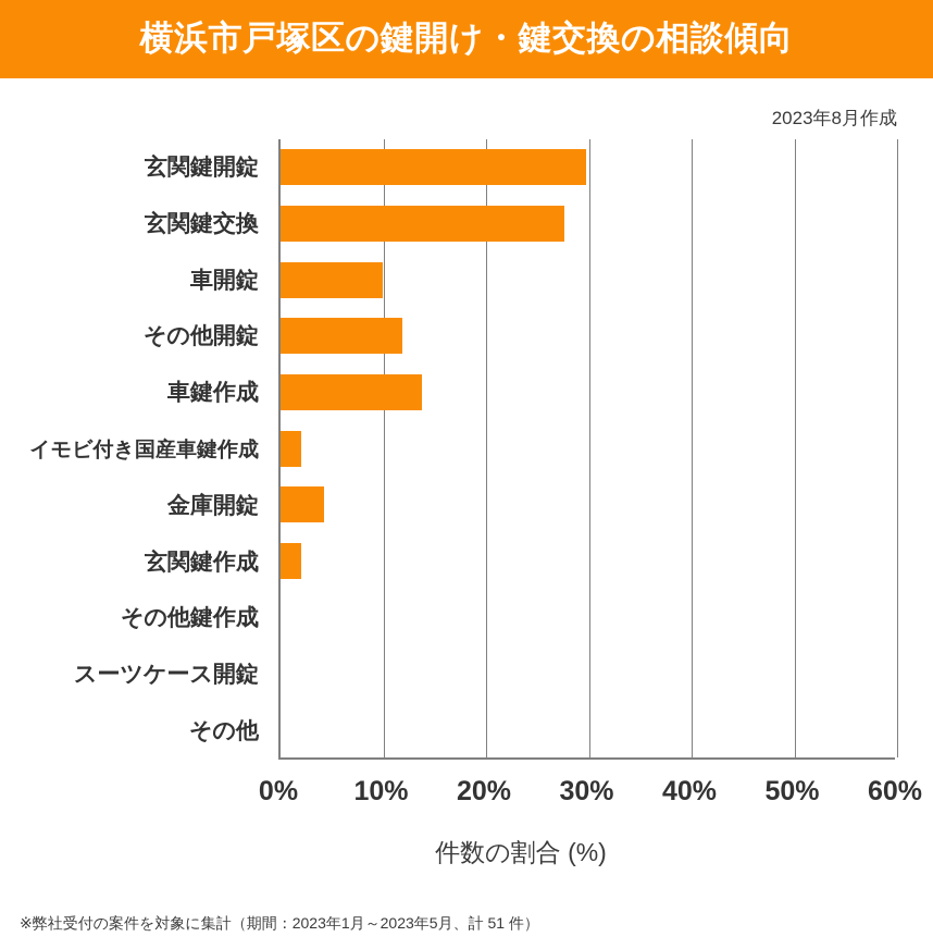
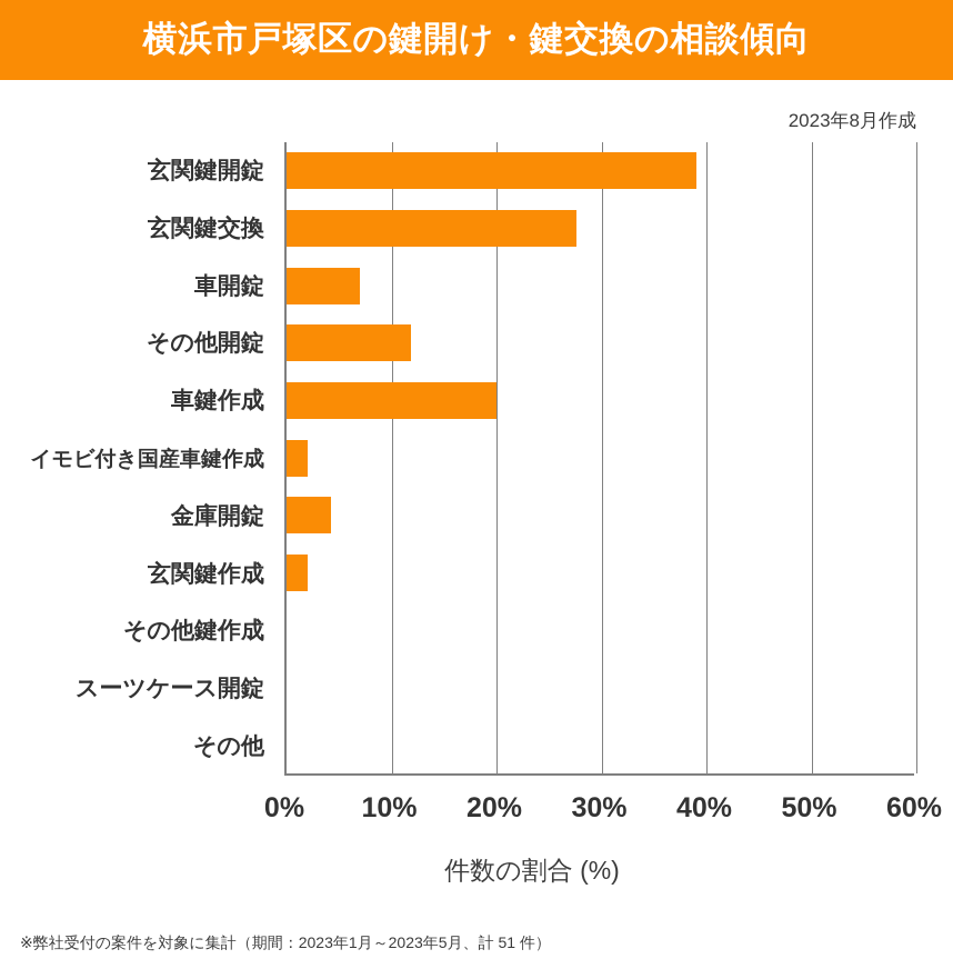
玄関鍵開錠: 30% -> 39%
車開錠: 10% -> 7%
車鍵作成: 14% -> 20%
